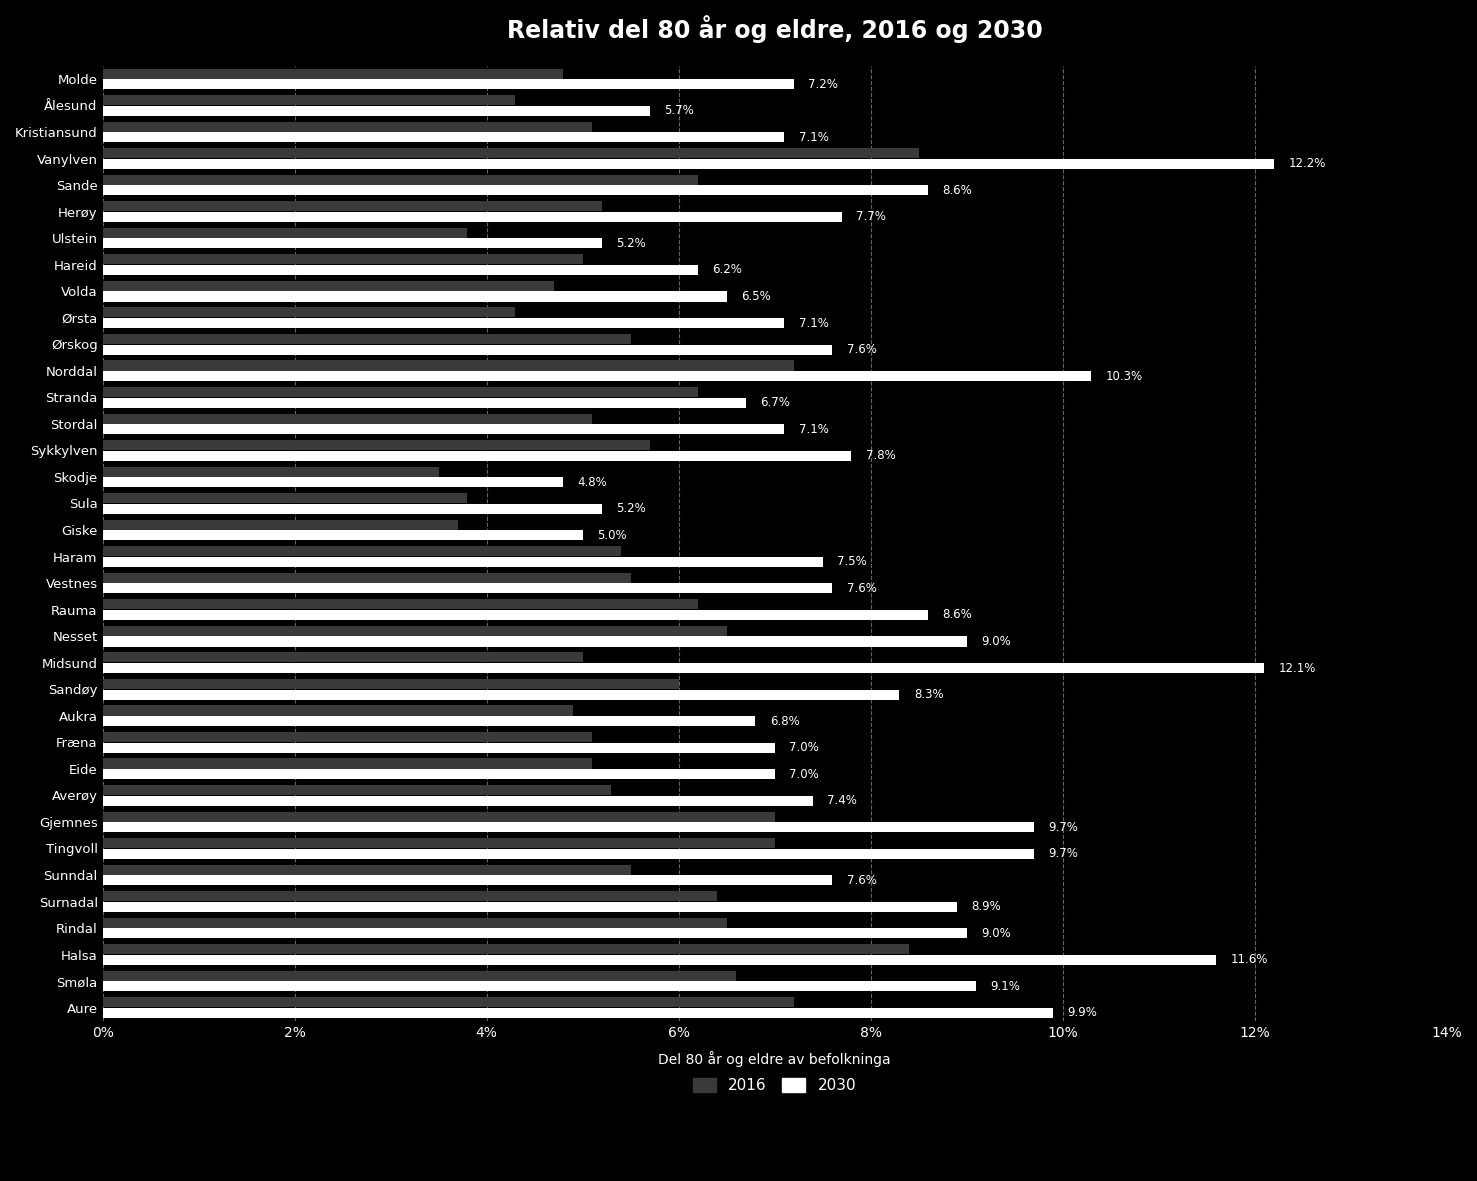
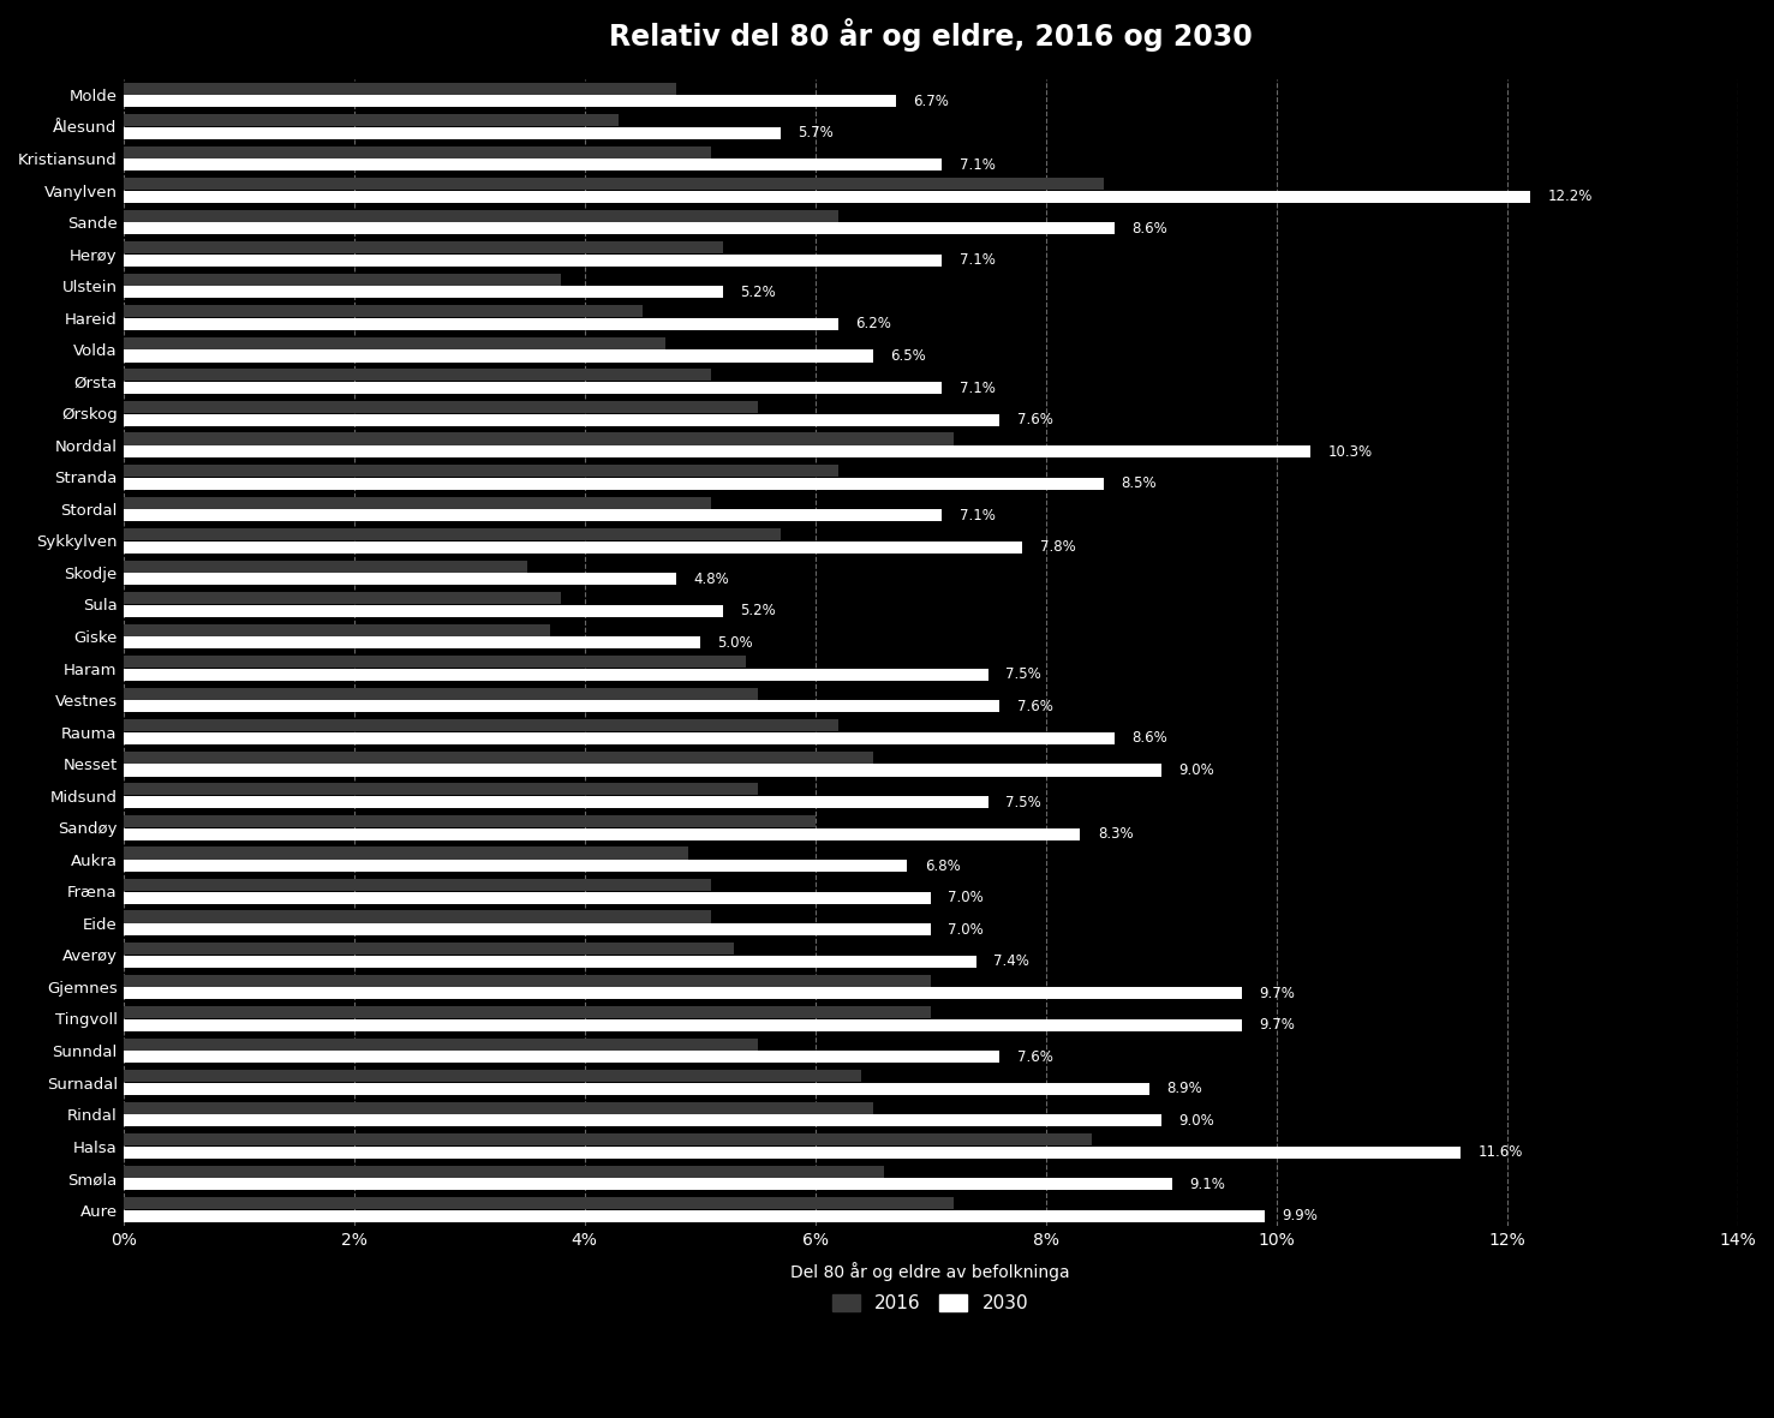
2030/Molde: 7.2% -> 6.7%
2030/Herøy: 7.7% -> 7.1%
2016/Hareid: 5.0% -> 4.5%
2016/Ørsta: 4.3% -> 5.1%
2030/Stranda: 6.7% -> 8.5%
2016/Midsund: 5.0% -> 5.5%
2030/Midsund: 12.1% -> 7.5%
